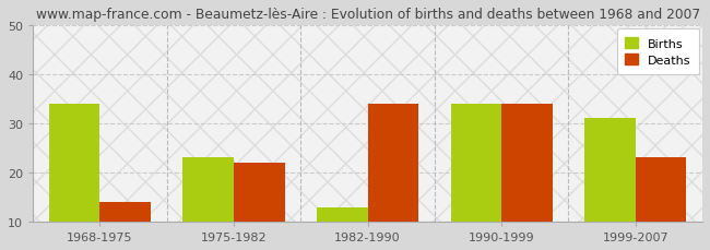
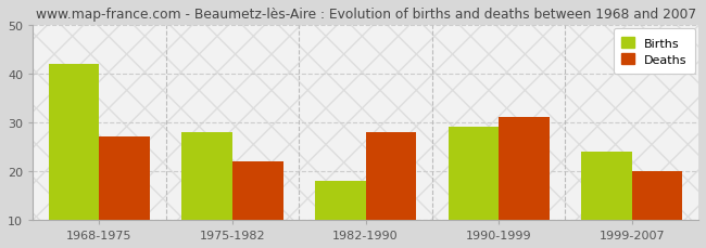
Births/1968-1975: 34 -> 42
Deaths/1968-1975: 14 -> 27
Births/1975-1982: 23 -> 28
Births/1982-1990: 13 -> 18
Deaths/1982-1990: 34 -> 28
Births/1990-1999: 34 -> 29
Deaths/1990-1999: 34 -> 31
Births/1999-2007: 31 -> 24
Deaths/1999-2007: 23 -> 20
